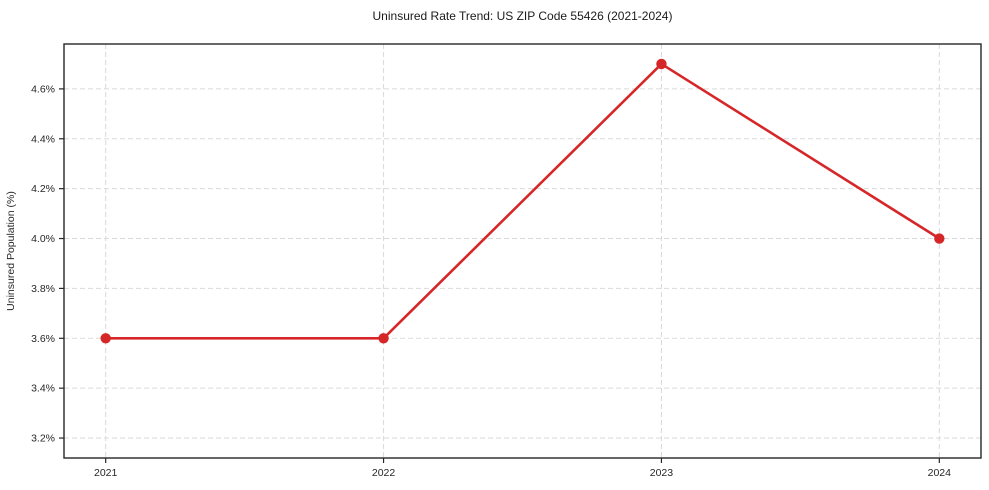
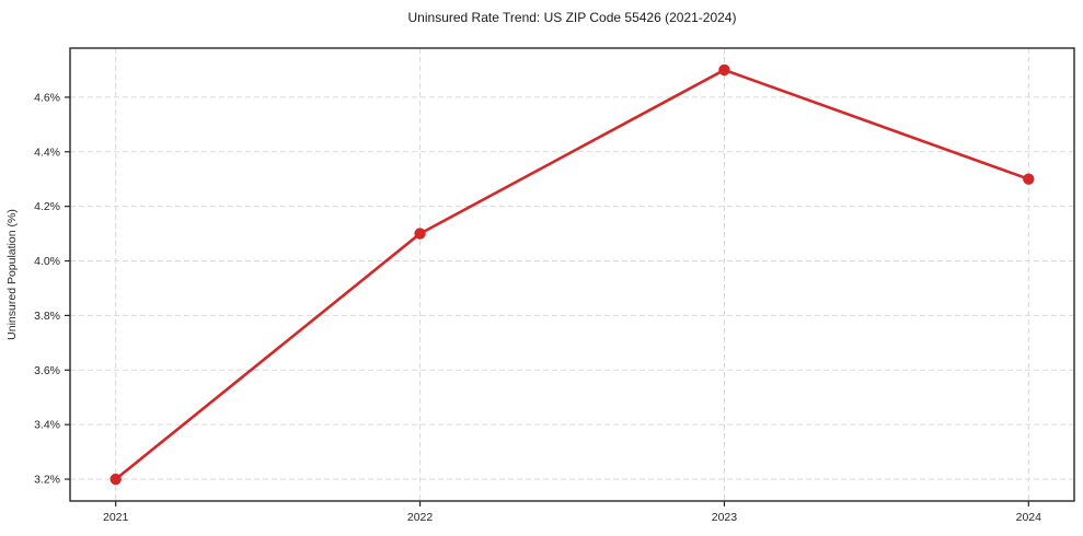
2021: 3.6% -> 3.2%
2022: 3.6% -> 4.1%
2024: 4.0% -> 4.3%
